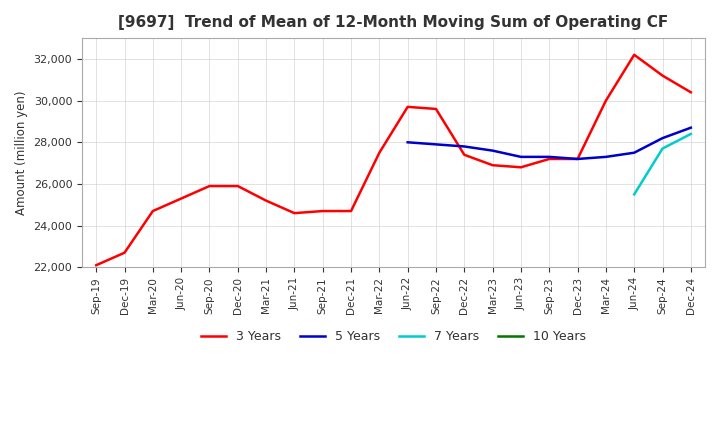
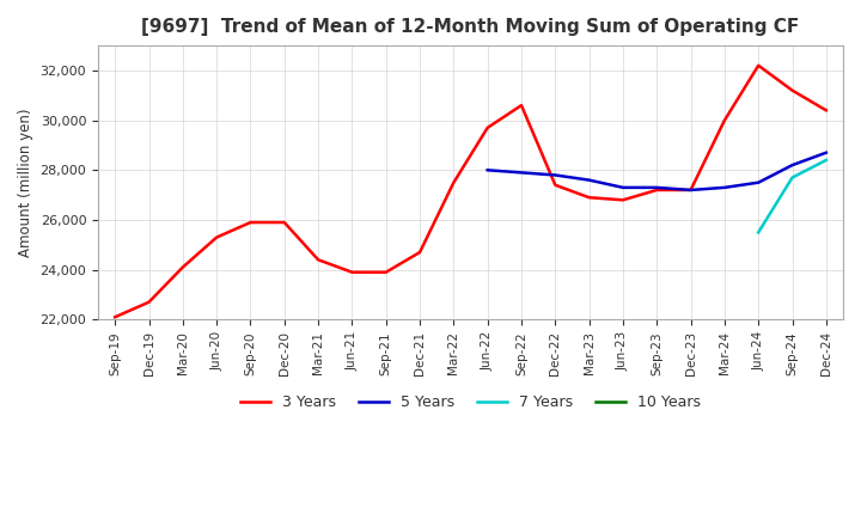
3 Years/Mar-20: 24,700 -> 24,100
3 Years/Mar-21: 25,200 -> 24,400
3 Years/Jun-21: 24,600 -> 23,900
3 Years/Sep-21: 24,700 -> 23,900
3 Years/Sep-22: 29,600 -> 30,600
